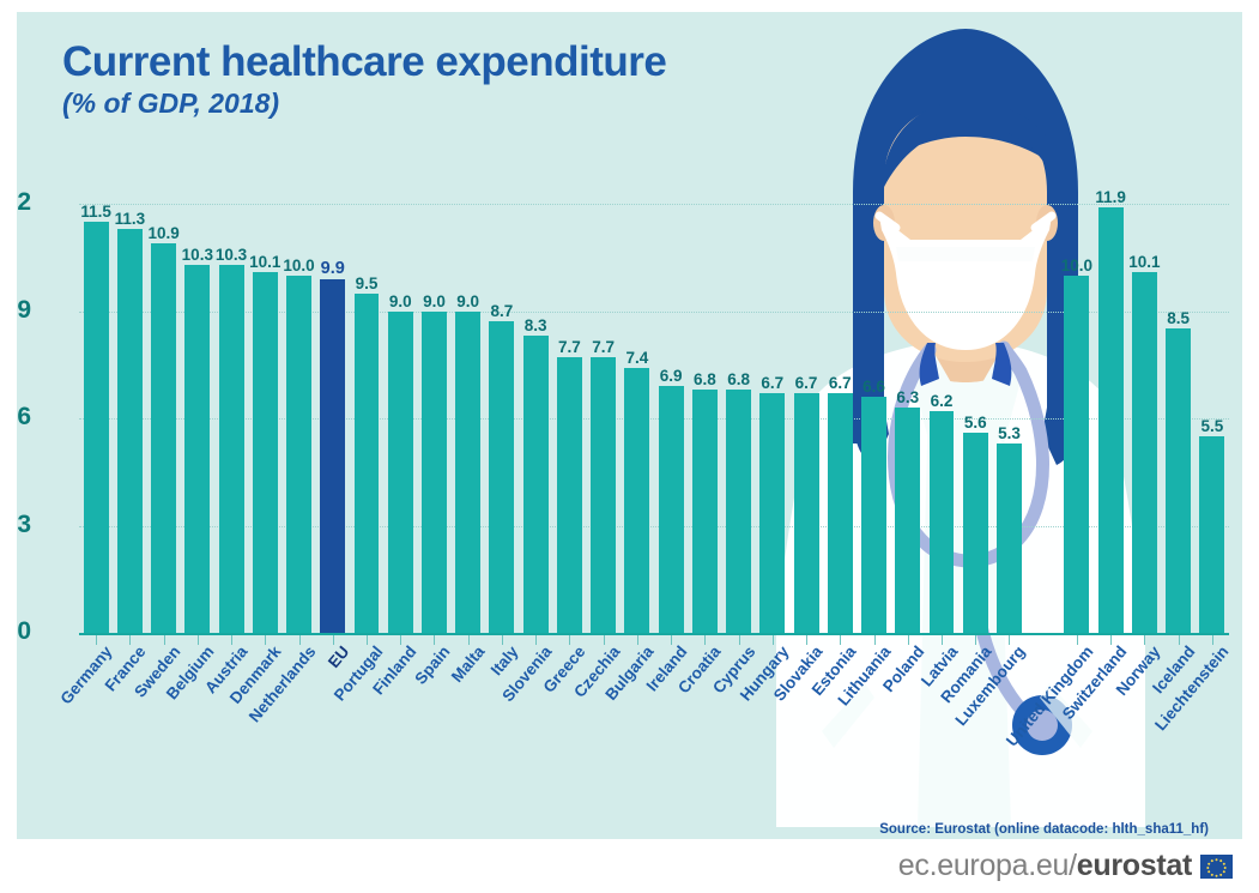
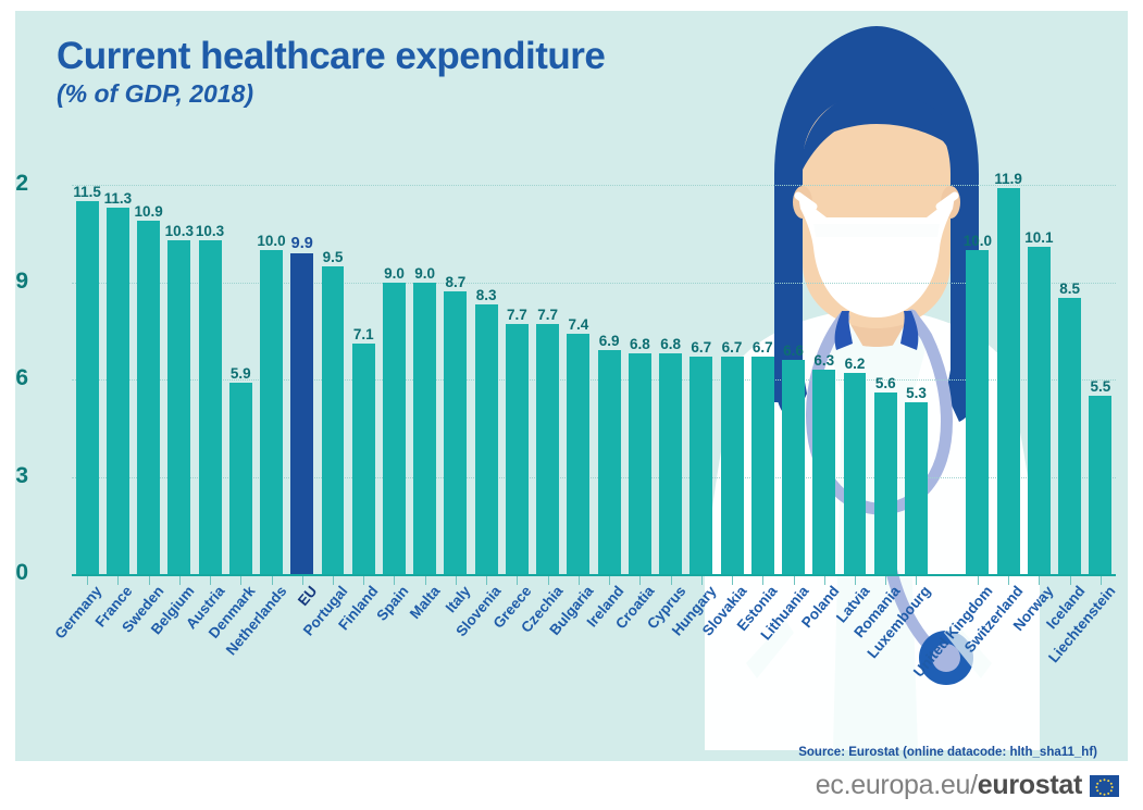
Denmark: 10.1 -> 5.9
Finland: 9.0 -> 7.1
